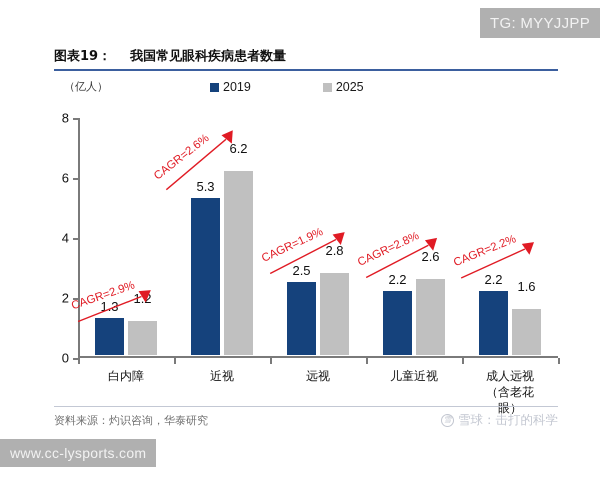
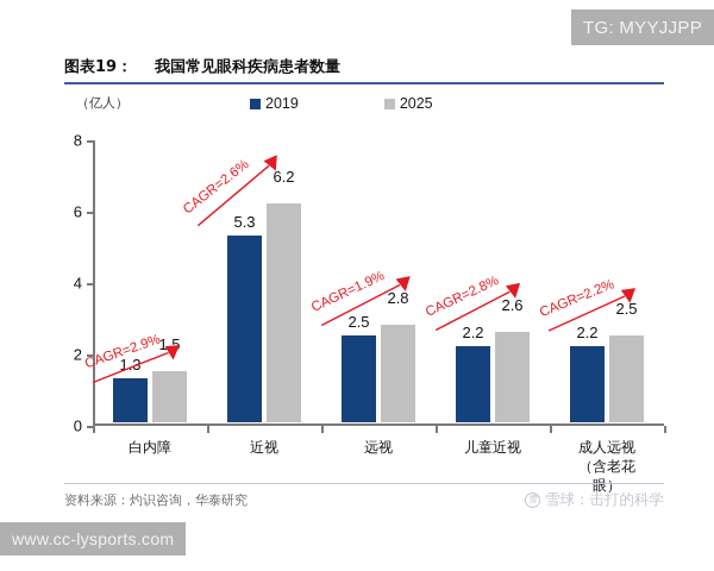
2025/白内障: 1.2 -> 1.5
2025/成人远视 （含老花眼）: 1.6 -> 2.5
